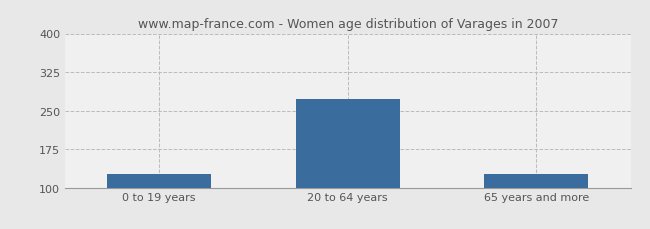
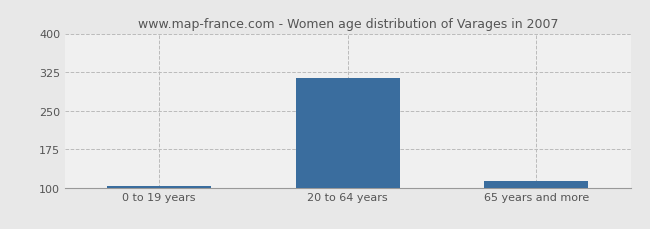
0 to 19 years: 126 -> 104
20 to 64 years: 272 -> 313
65 years and more: 126 -> 112
